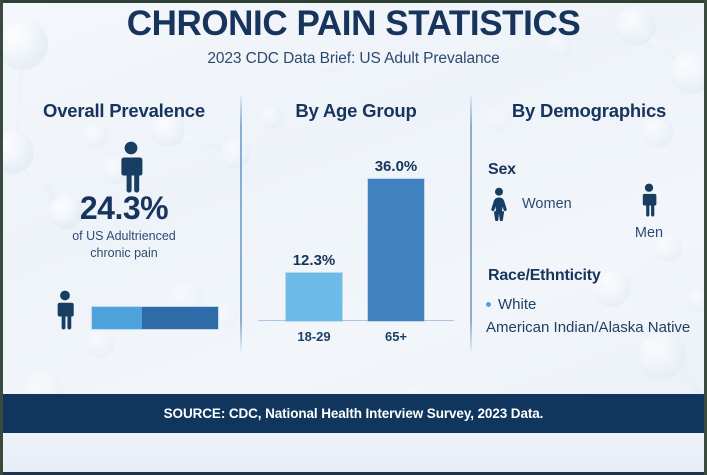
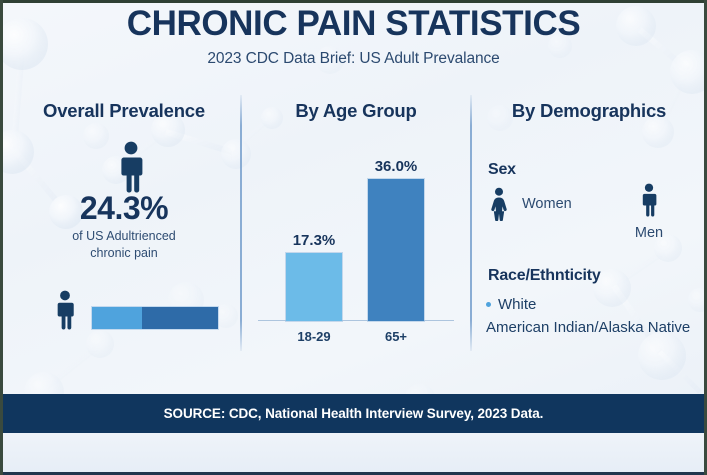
18-29: 12.3% -> 17.3%
